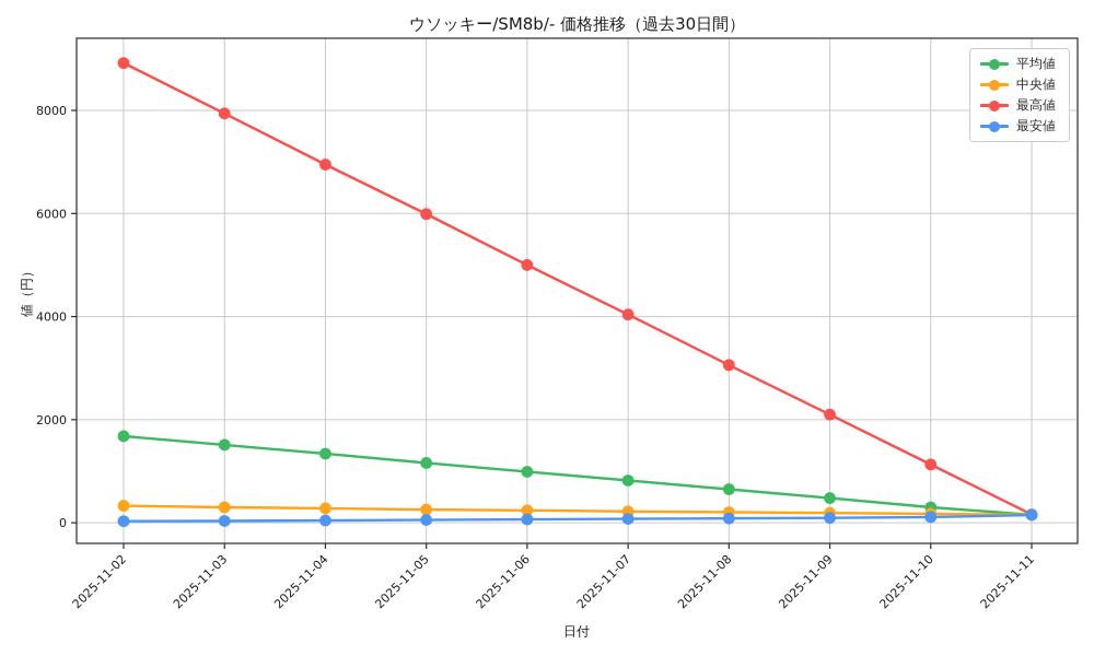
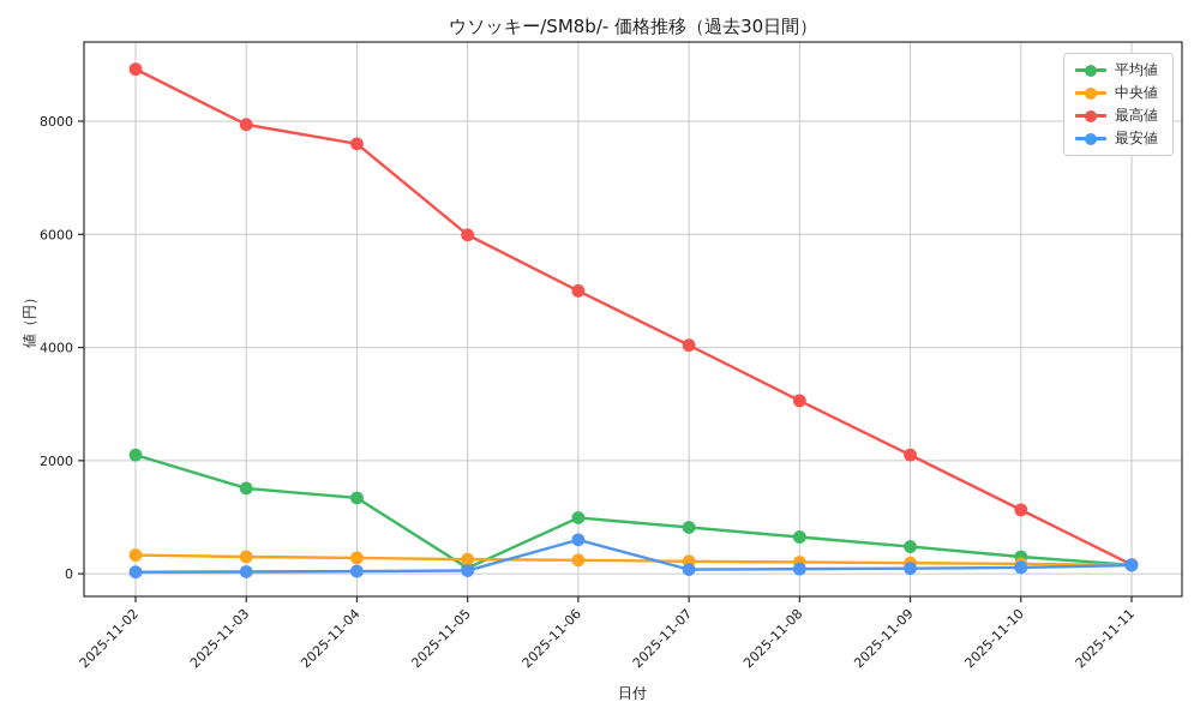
平均値/2025-11-02: 1700 -> 2100
最高値/2025-11-04: 7000 -> 7600
平均値/2025-11-05: 1200 -> 100
最安値/2025-11-06: 100 -> 600
